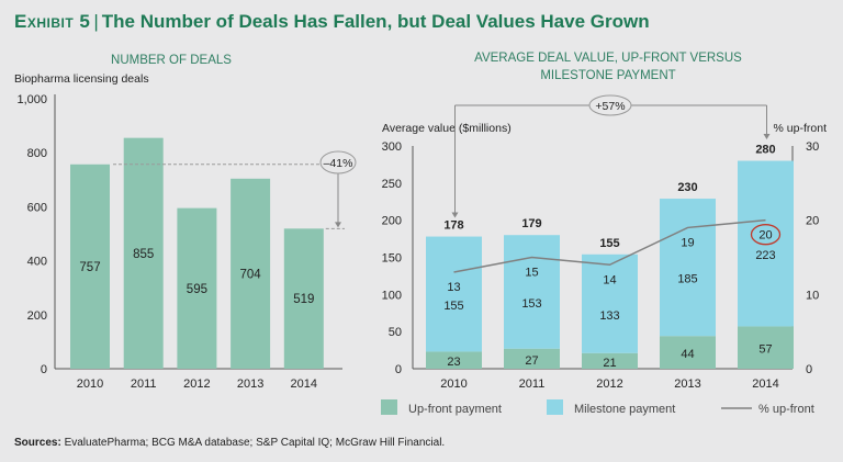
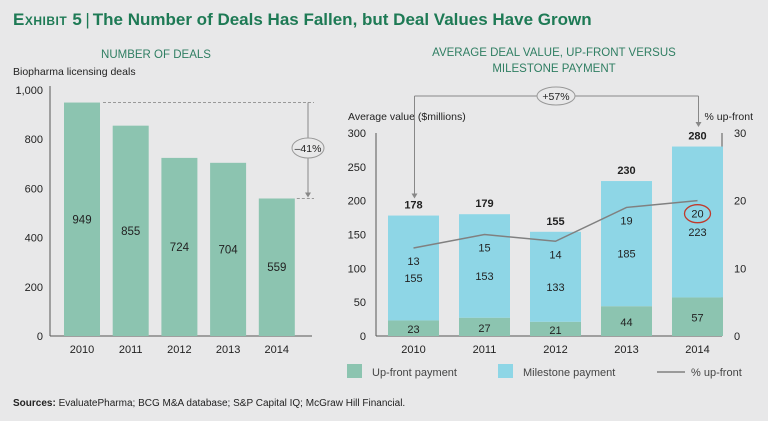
NUMBER OF DEALS/2010: 757 -> 949
NUMBER OF DEALS/2012: 595 -> 724
NUMBER OF DEALS/2014: 519 -> 559
